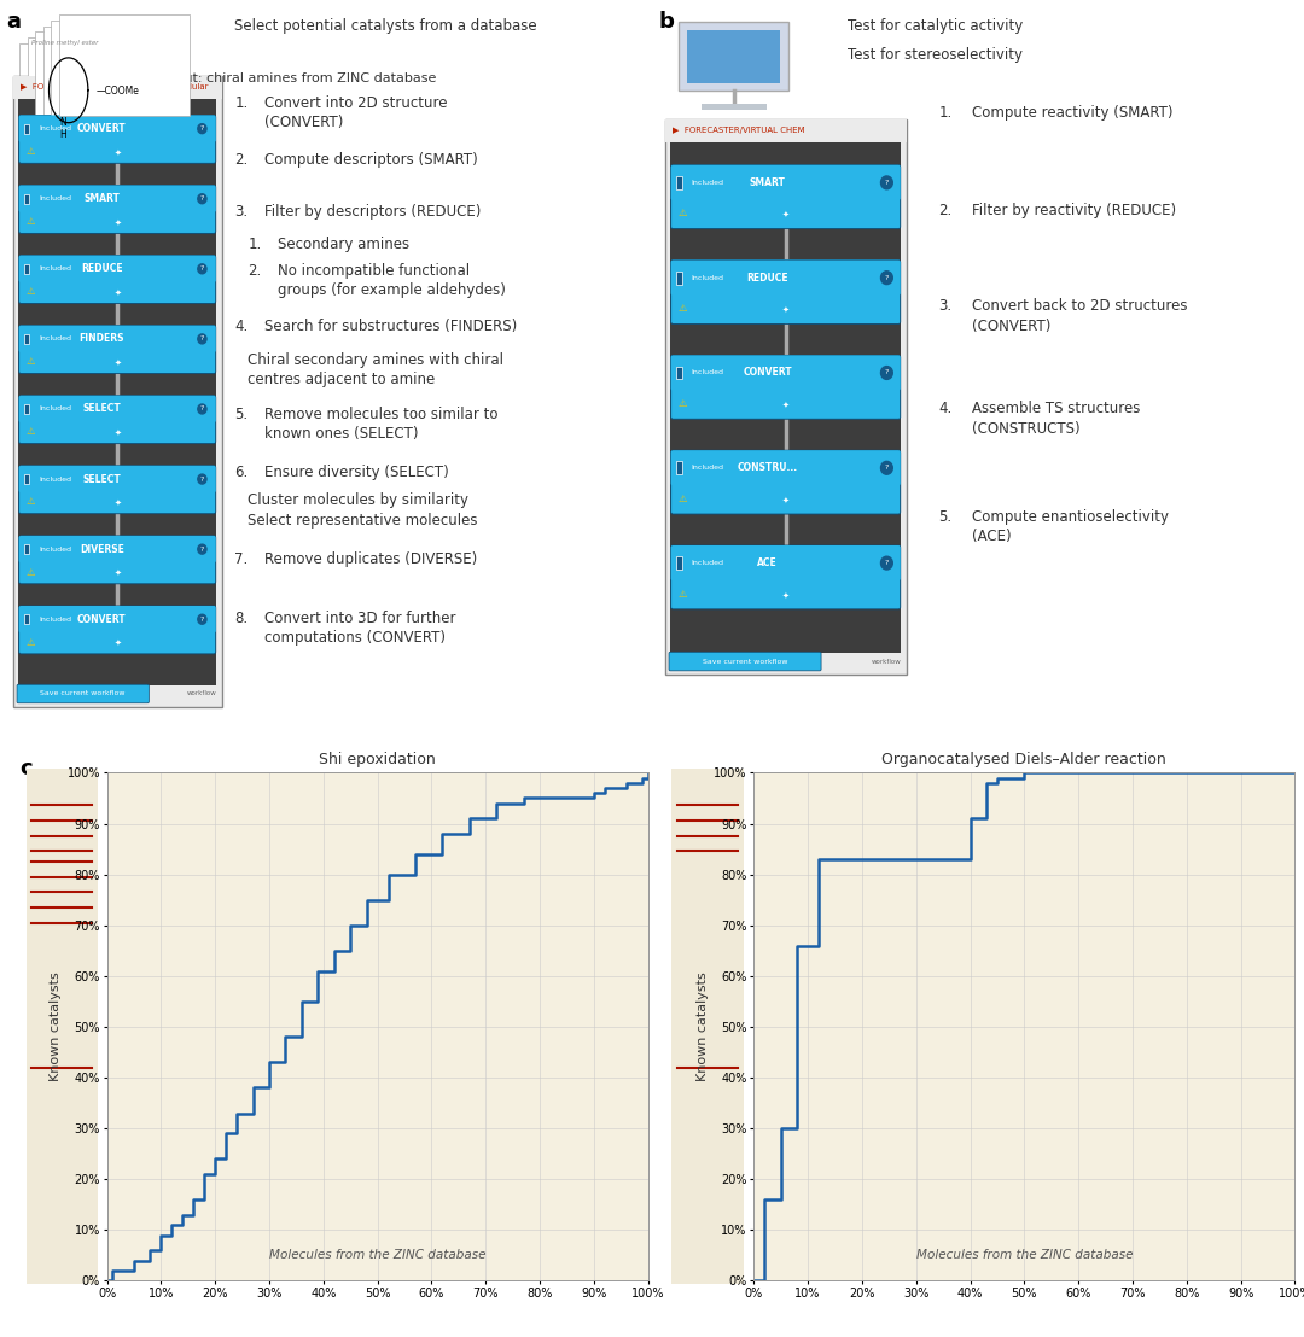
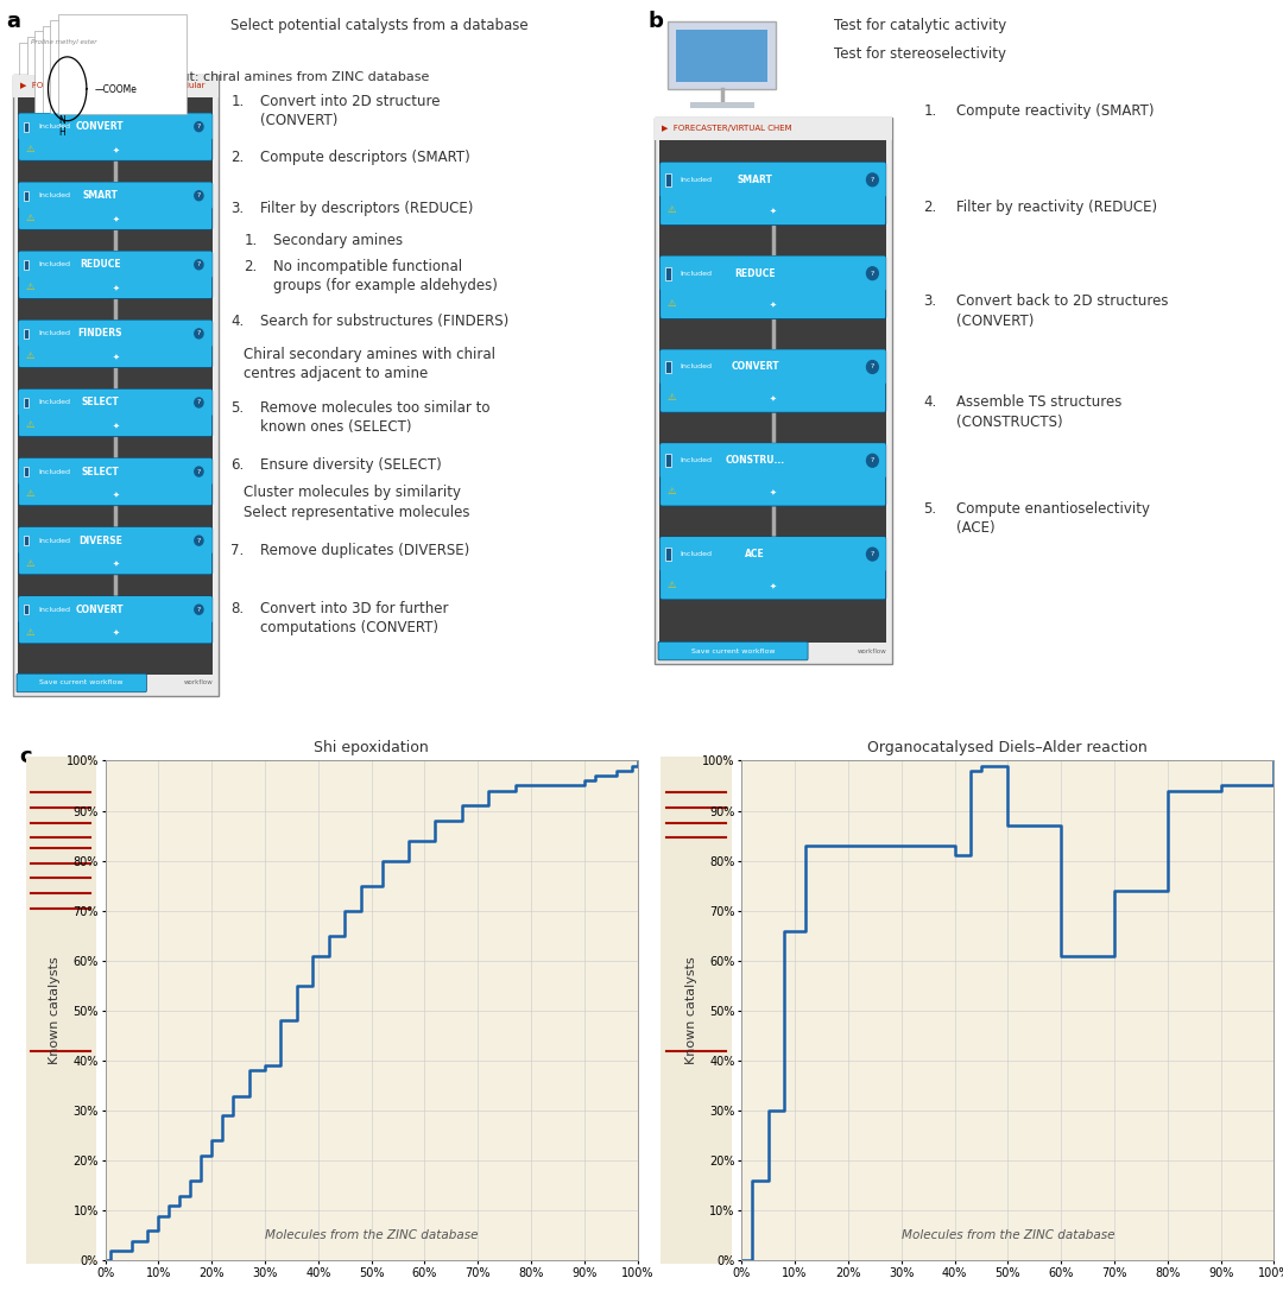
Shi epoxidation/30%: 43% -> 39%
Organocatalysed Diels–Alder reaction/40%: 91% -> 81%
Organocatalysed Diels–Alder reaction/50%: 100% -> 87%
Organocatalysed Diels–Alder reaction/60%: 100% -> 61%
Organocatalysed Diels–Alder reaction/70%: 100% -> 74%
Organocatalysed Diels–Alder reaction/80%: 100% -> 94%
Organocatalysed Diels–Alder reaction/90%: 100% -> 95%
